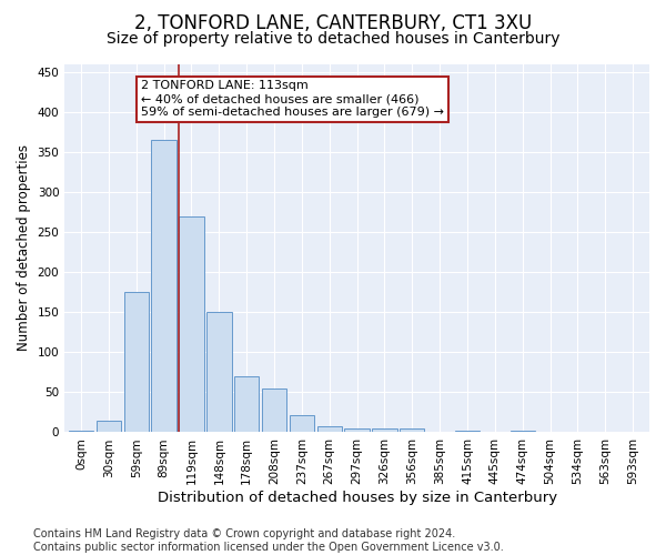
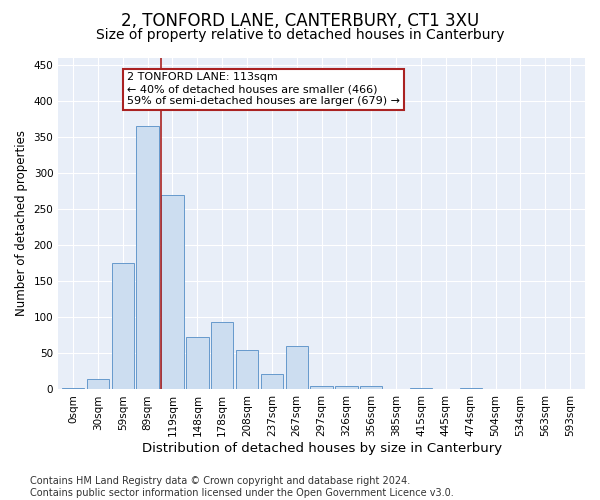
148sqm: 150 -> 72
178sqm: 70 -> 94
267sqm: 8 -> 60
